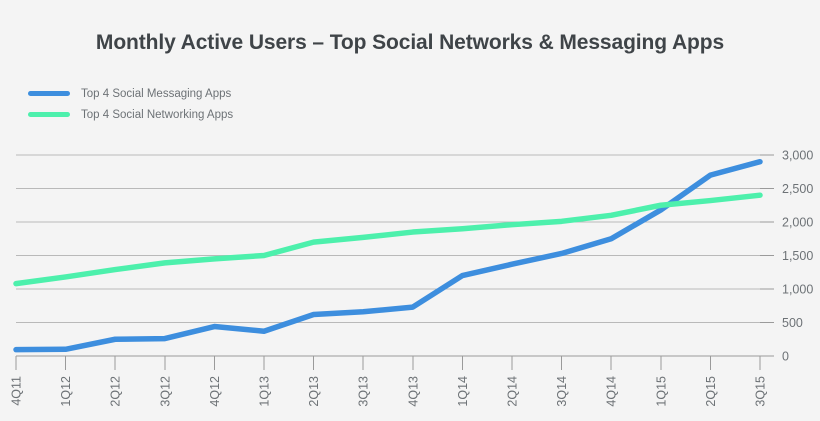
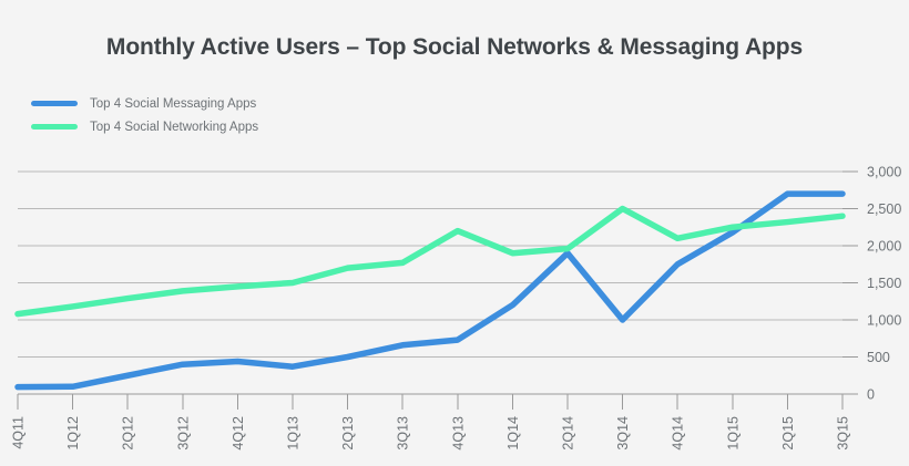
Top 4 Social Messaging Apps/3Q12: 300 -> 400
Top 4 Social Messaging Apps/2Q13: 600 -> 500
Top 4 Social Networking Apps/4Q13: 1800 -> 2200
Top 4 Social Messaging Apps/2Q14: 1400 -> 1900
Top 4 Social Messaging Apps/3Q14: 1500 -> 1000
Top 4 Social Networking Apps/3Q14: 2000 -> 2500
Top 4 Social Messaging Apps/3Q15: 2900 -> 2700
